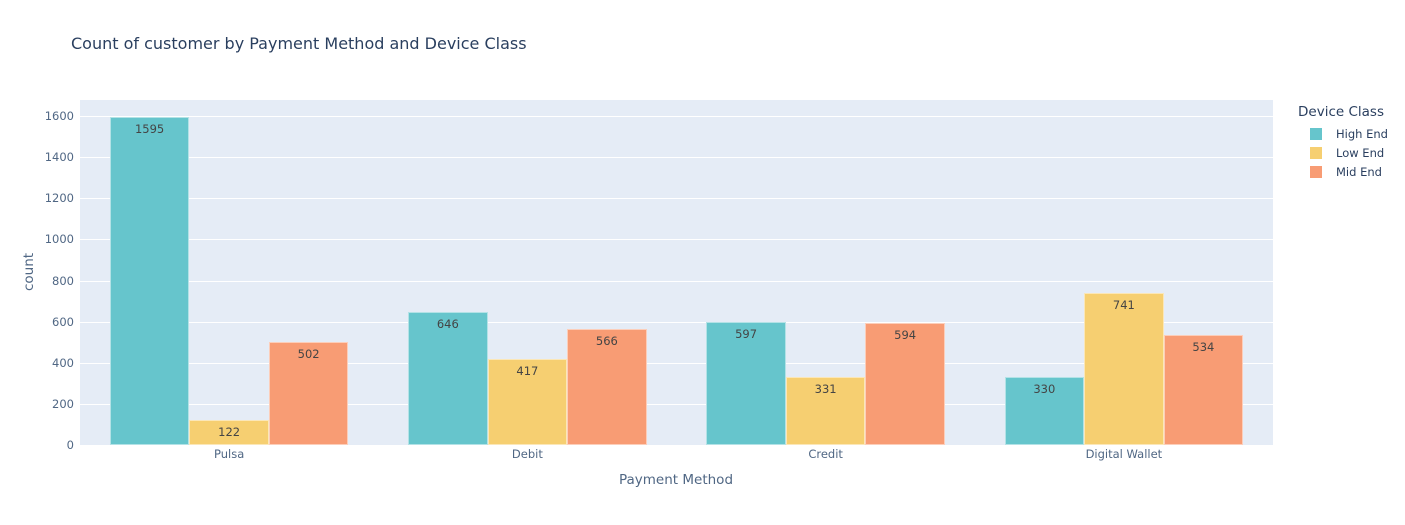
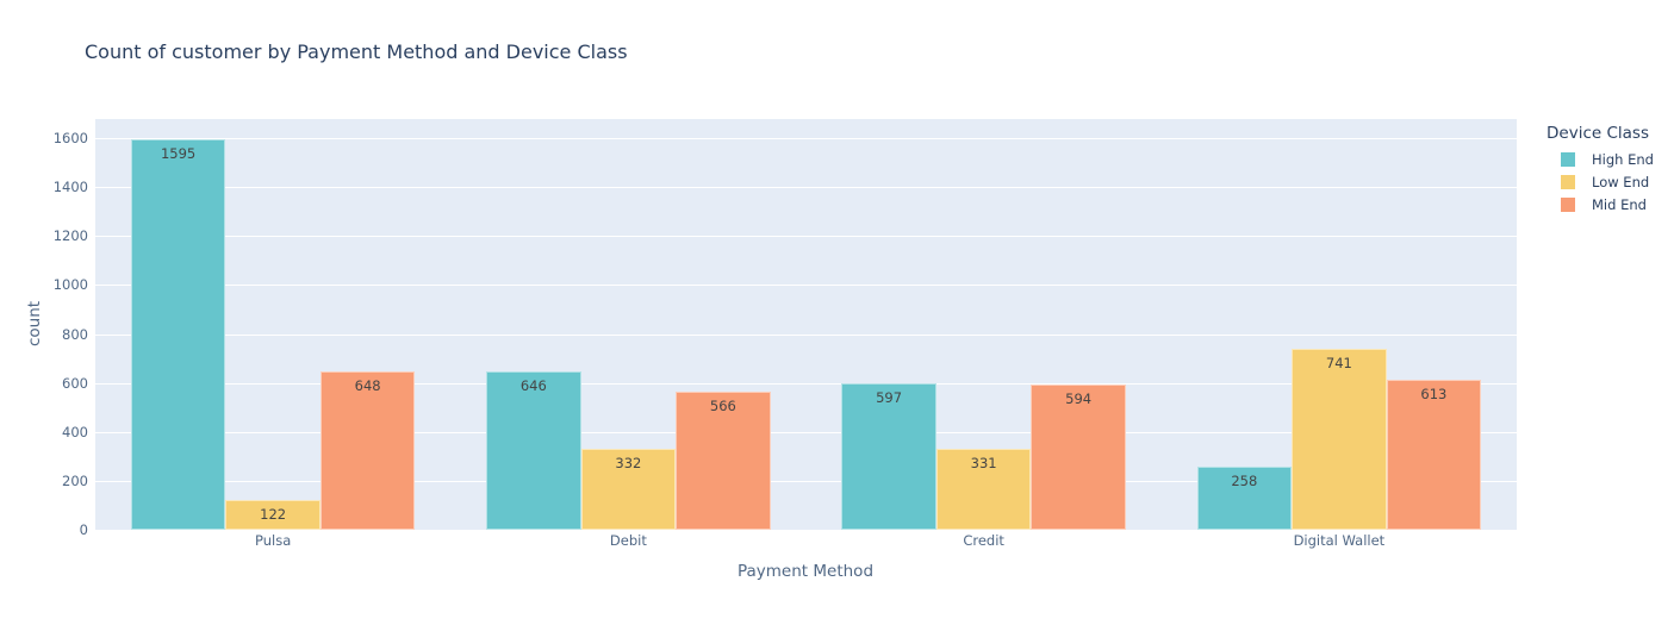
Mid End/Pulsa: 502 -> 648
Low End/Debit: 417 -> 332
High End/Digital Wallet: 330 -> 258
Mid End/Digital Wallet: 534 -> 613
